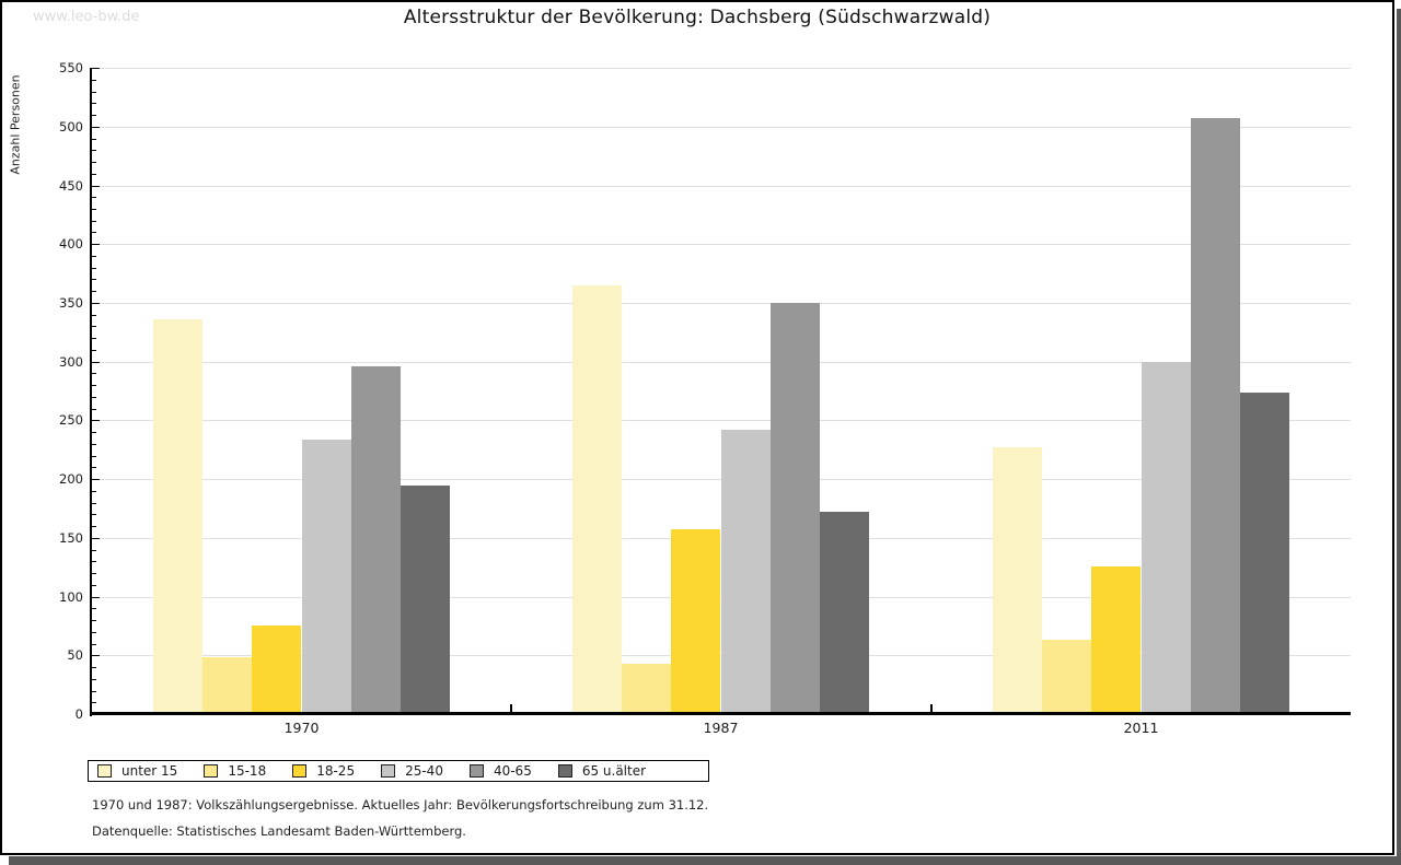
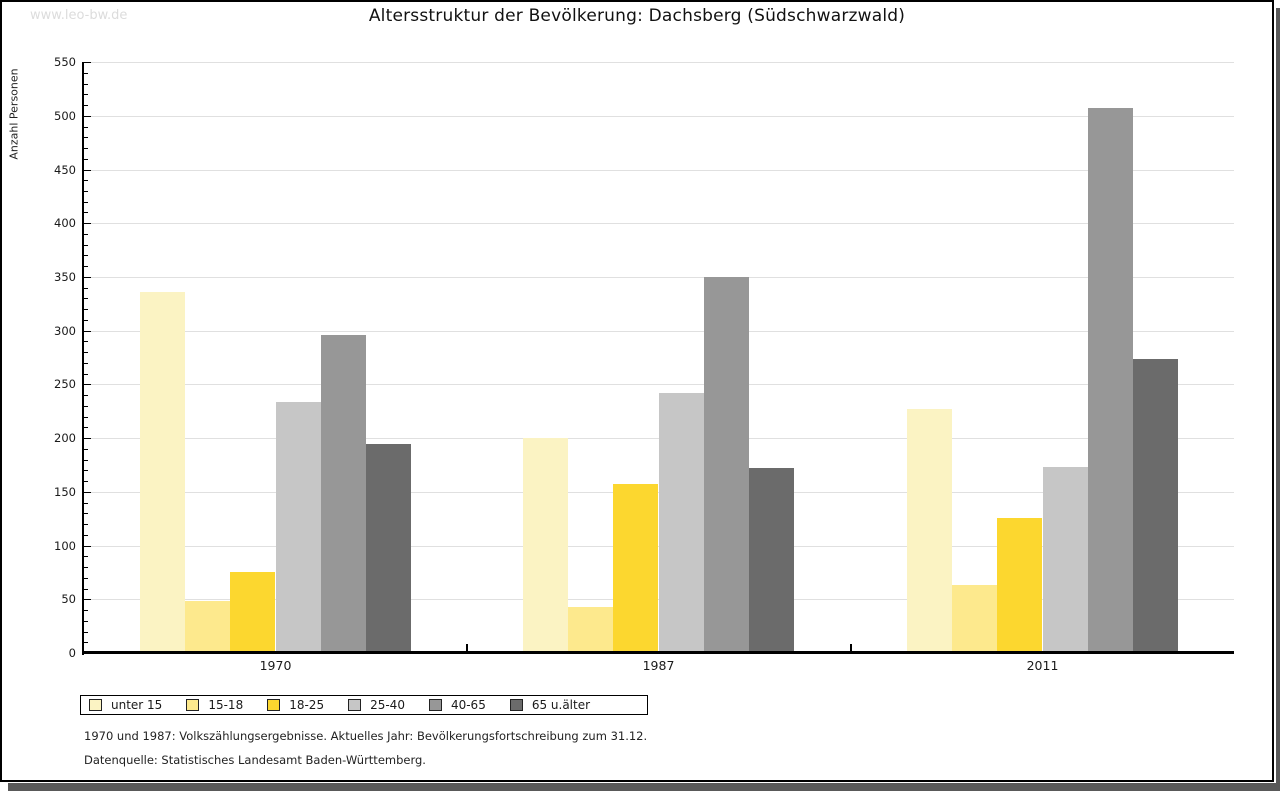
unter 15/1987: 365 -> 200
25-40/2011: 300 -> 173
